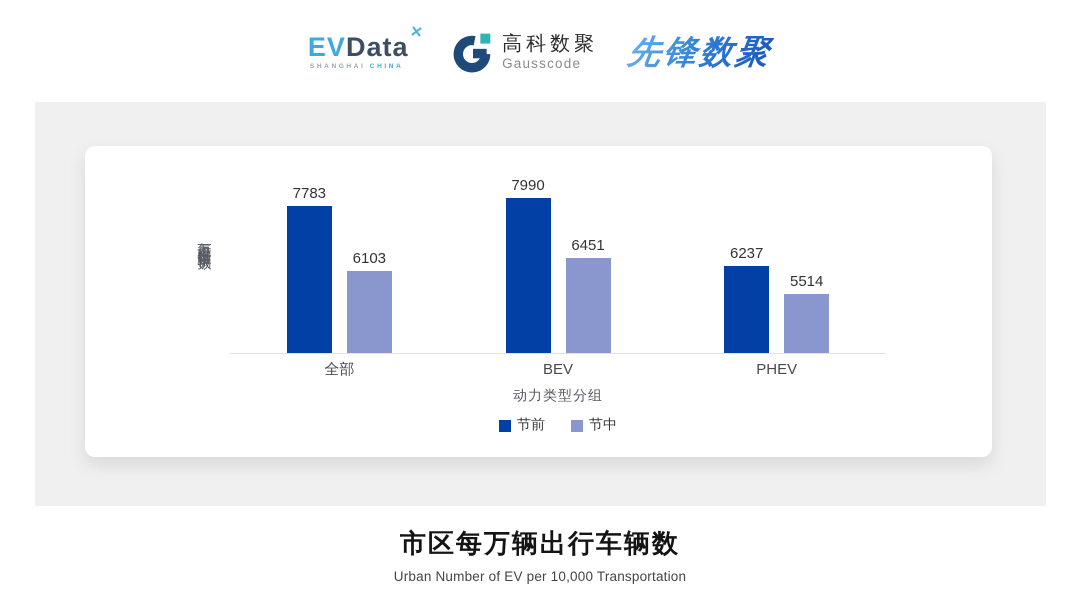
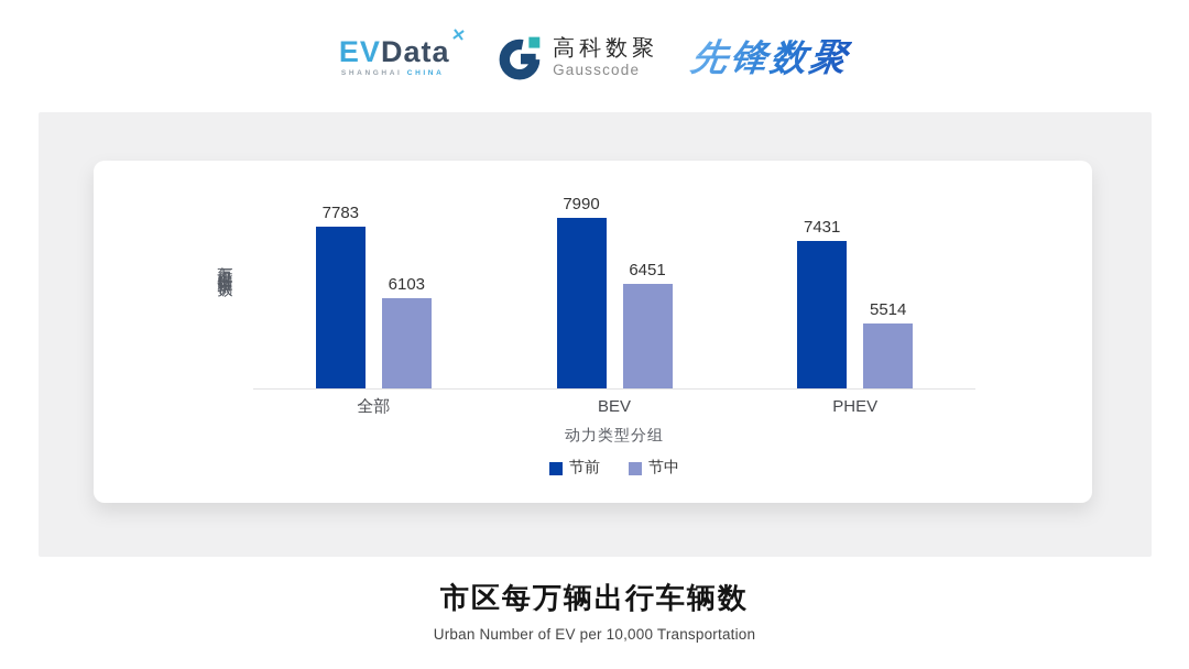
节前/PHEV: 6237 -> 7431
